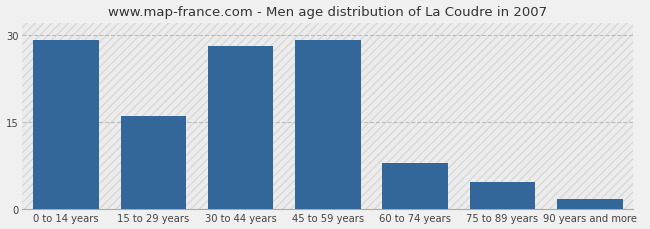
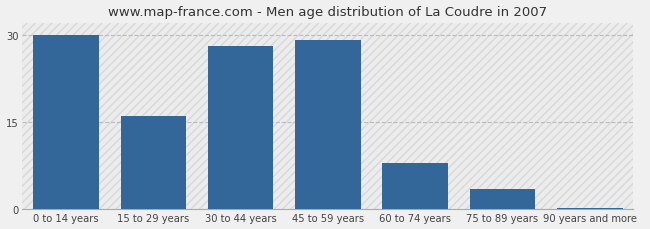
0 to 14 years: 29.0 -> 30.0
75 to 89 years: 4.6 -> 3.5
90 years and more: 1.8 -> 0.3
